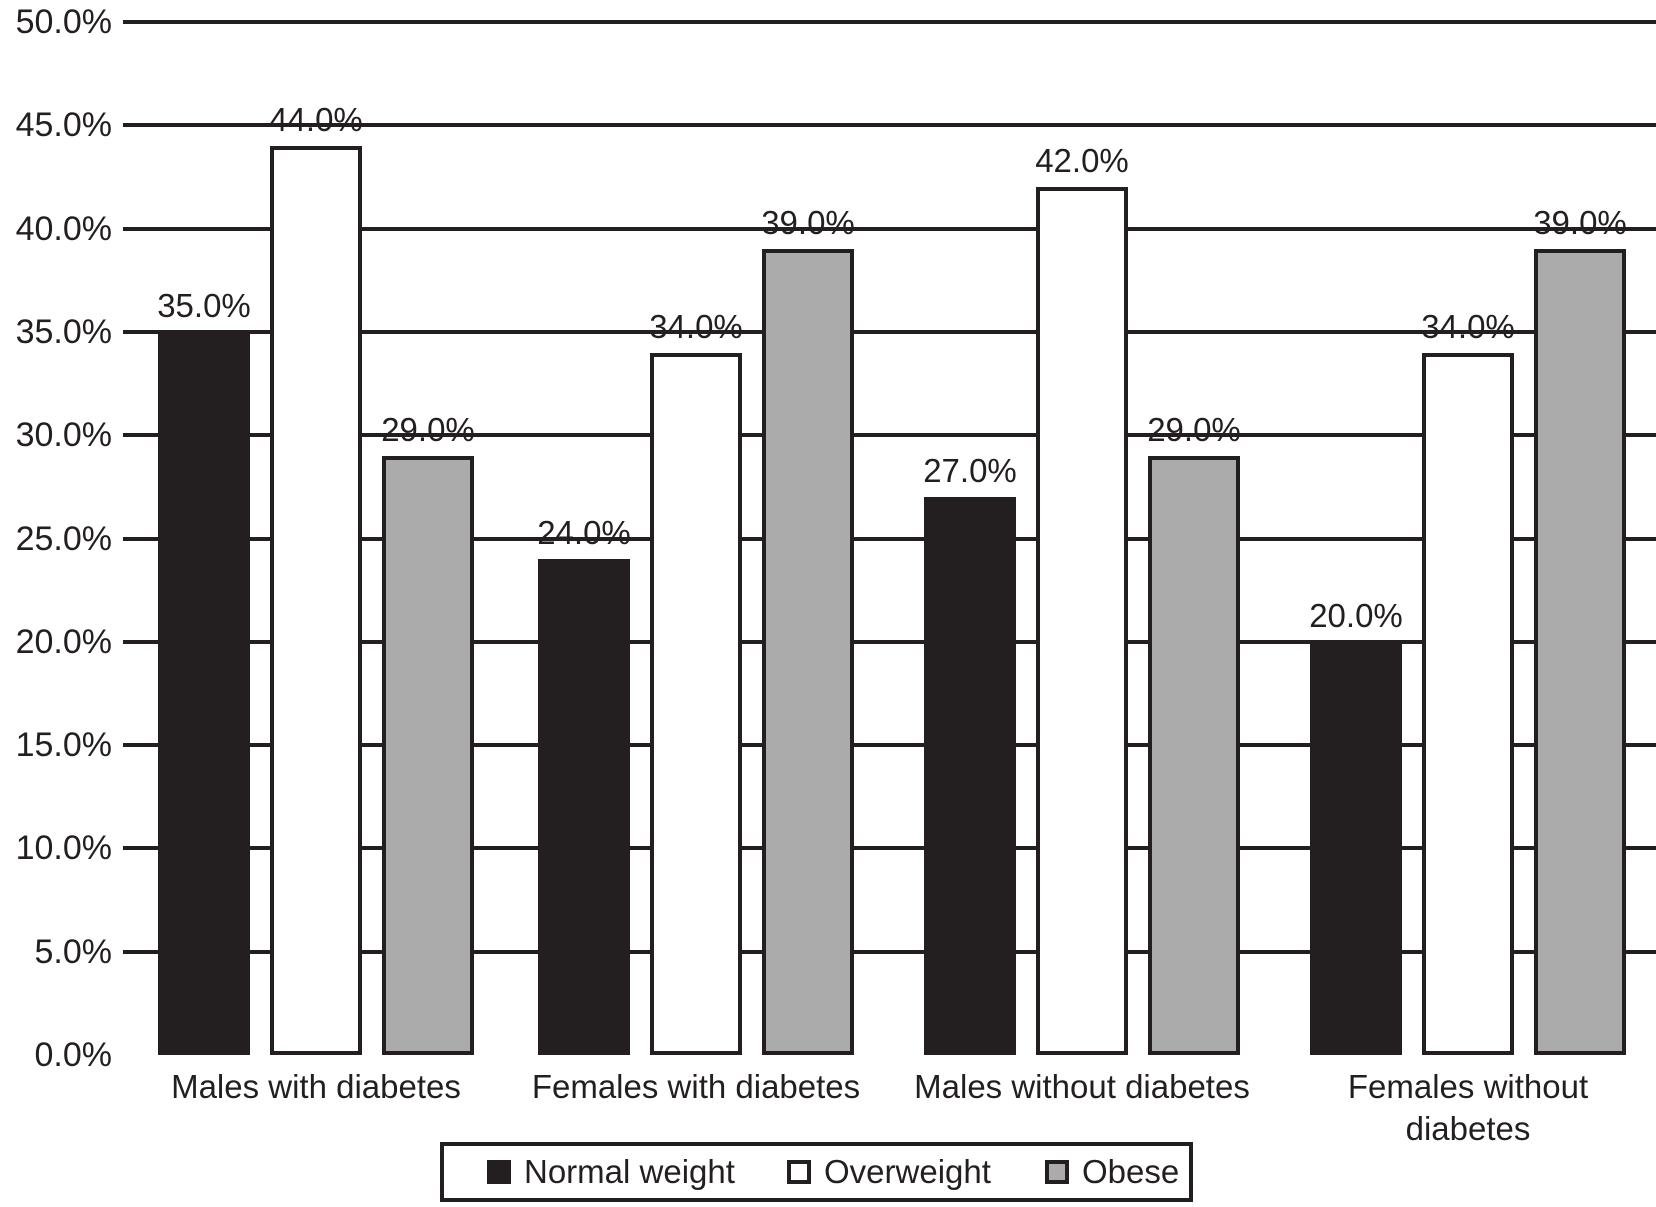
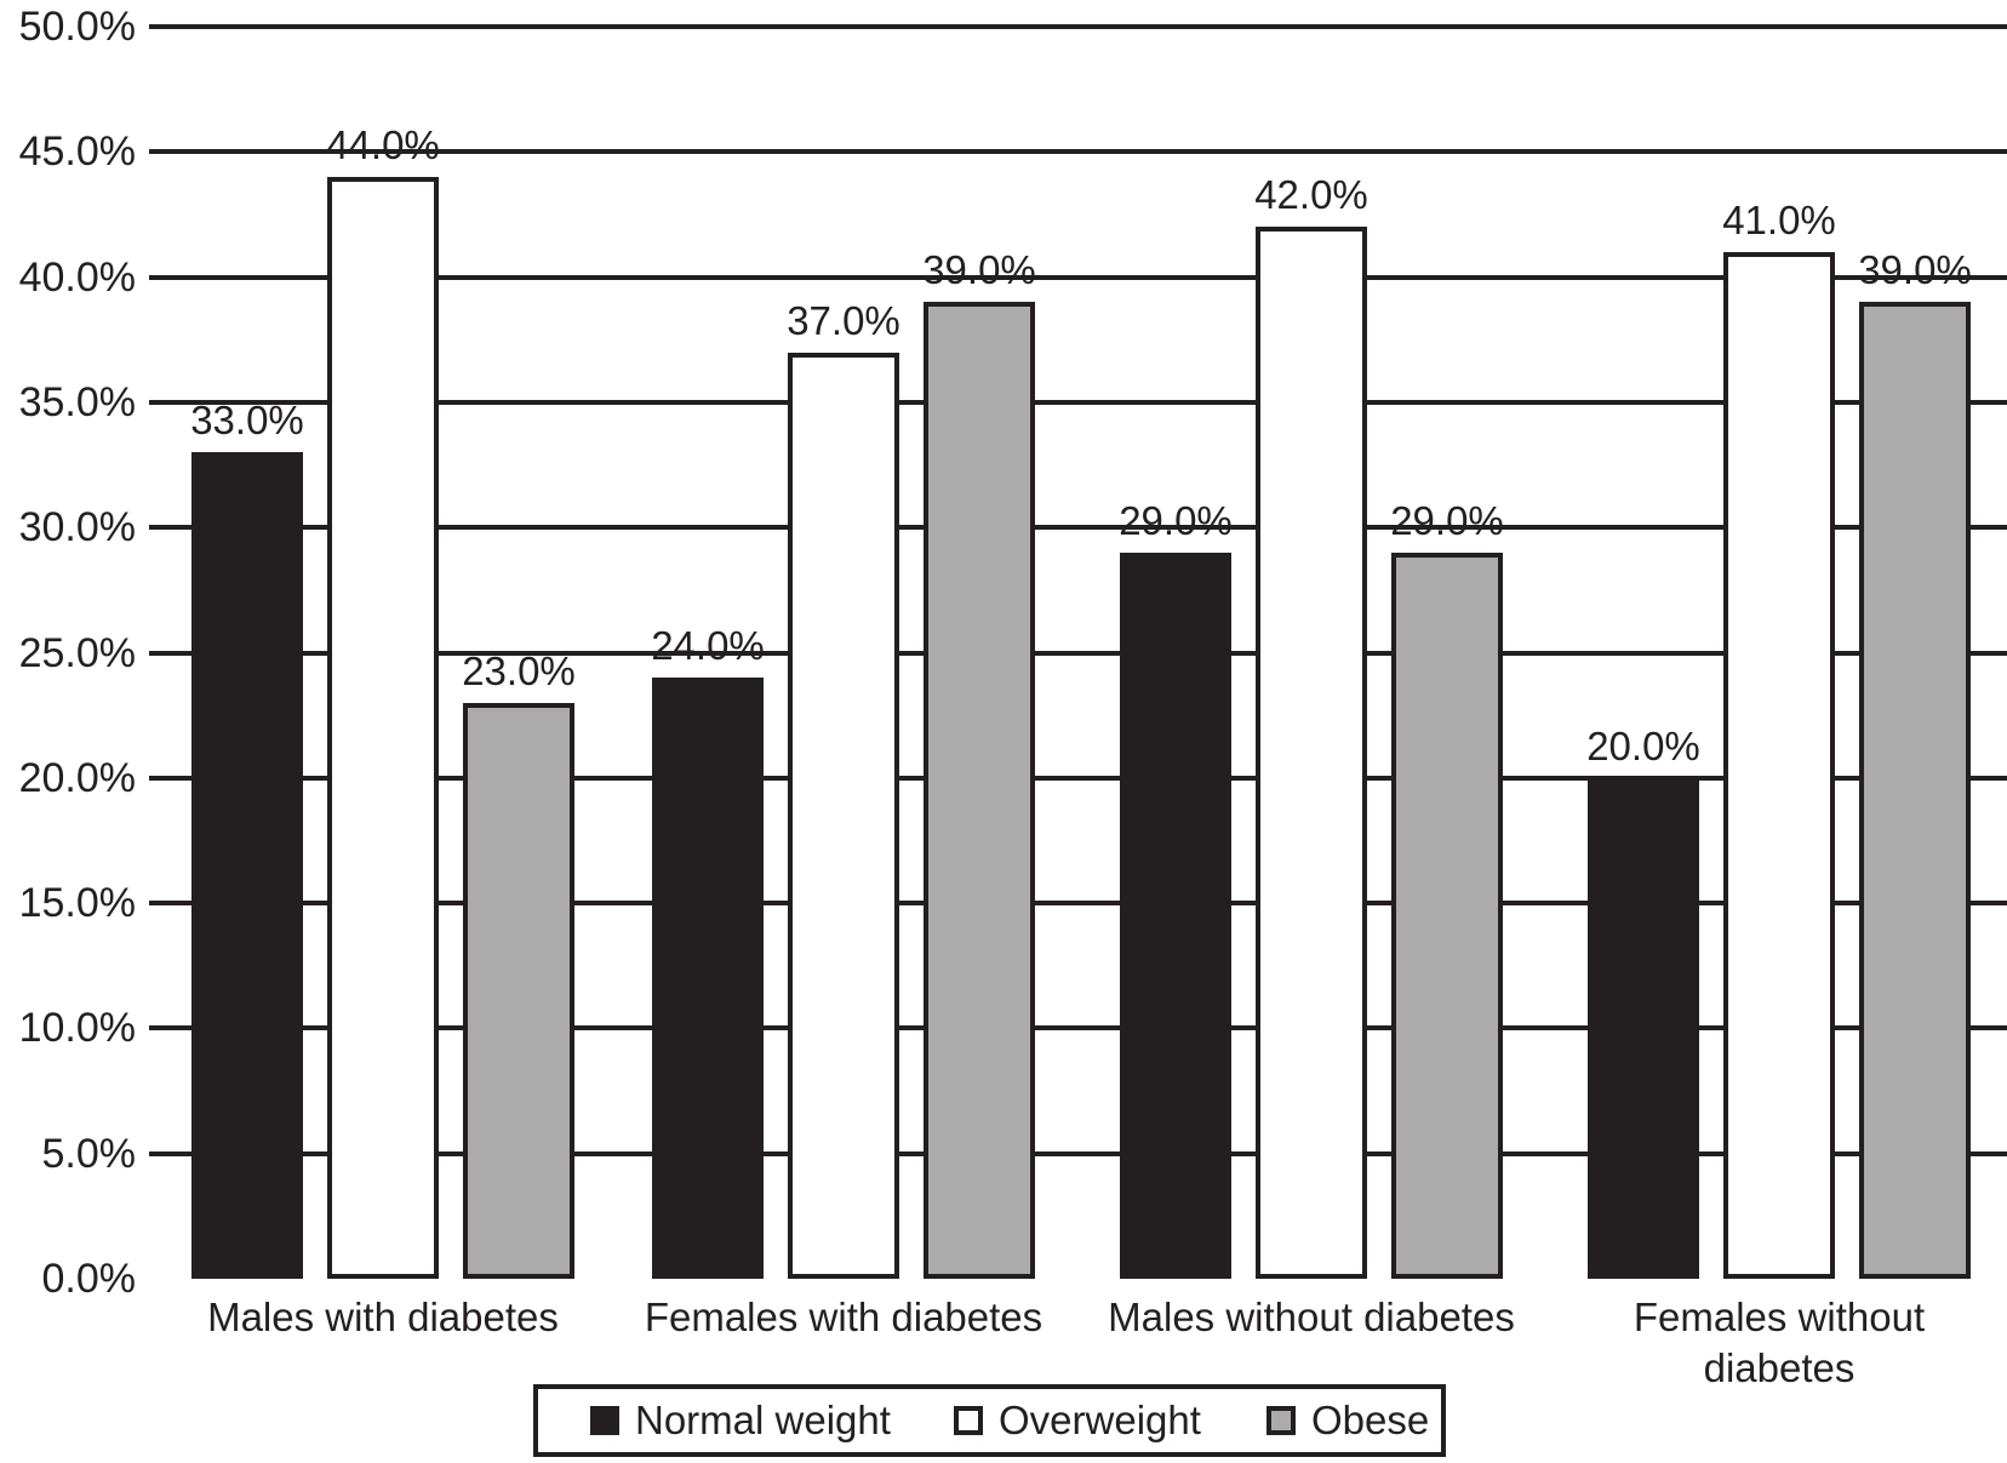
Normal weight/Males with diabetes: 35.0% -> 33.0%
Obese/Males with diabetes: 29.0% -> 23.0%
Overweight/Females with diabetes: 34.0% -> 37.0%
Normal weight/Males without diabetes: 27.0% -> 29.0%
Overweight/Females without diabetes: 34.0% -> 41.0%
